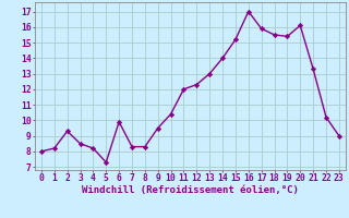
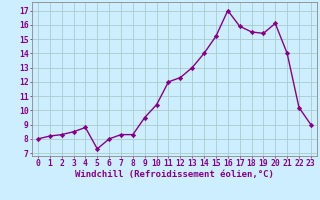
2: 9.3 -> 8.3
4: 8.2 -> 8.8
6: 9.9 -> 8.0
21: 13.3 -> 14.0
